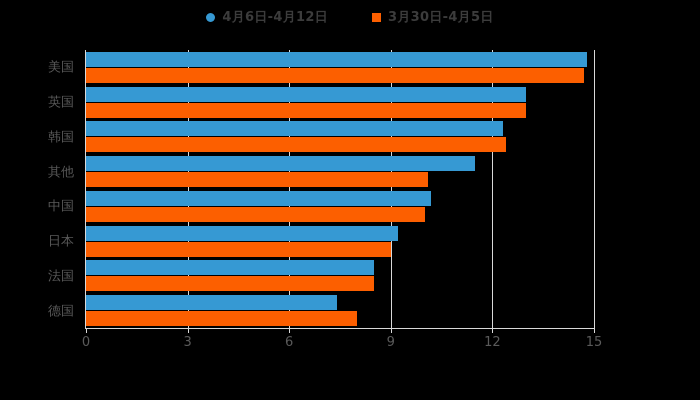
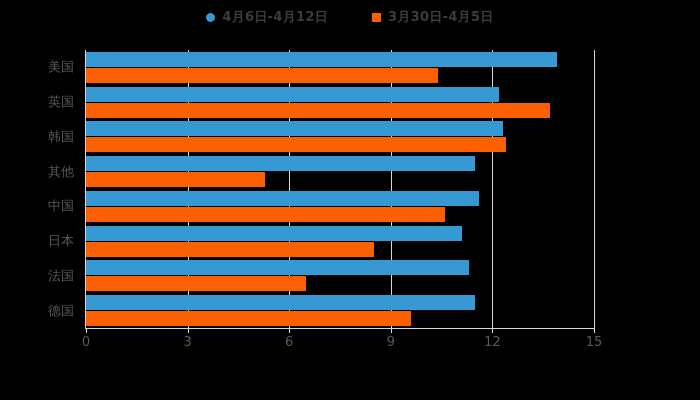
4月6日-4月12日/美国: 14.8 -> 13.9
3月30日-4月5日/美国: 14.7 -> 10.4
4月6日-4月12日/英国: 13.0 -> 12.2
3月30日-4月5日/英国: 13.0 -> 13.7
3月30日-4月5日/其他: 10.1 -> 5.3
4月6日-4月12日/中国: 10.2 -> 11.6
3月30日-4月5日/中国: 10.0 -> 10.6
4月6日-4月12日/日本: 9.2 -> 11.1
3月30日-4月5日/日本: 9.0 -> 8.5
4月6日-4月12日/法国: 8.5 -> 11.3
3月30日-4月5日/法国: 8.5 -> 6.5
4月6日-4月12日/德国: 7.4 -> 11.5
3月30日-4月5日/德国: 8.0 -> 9.6
